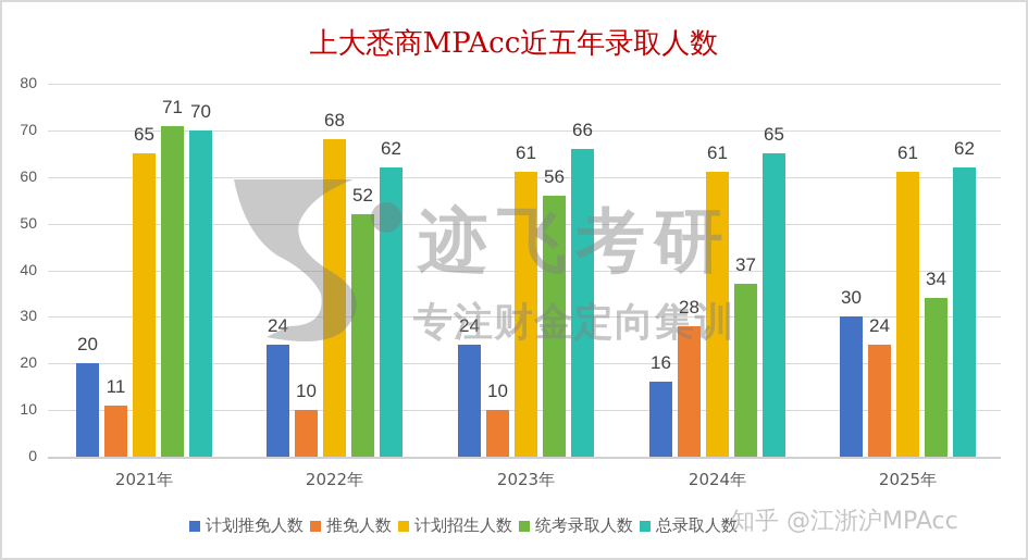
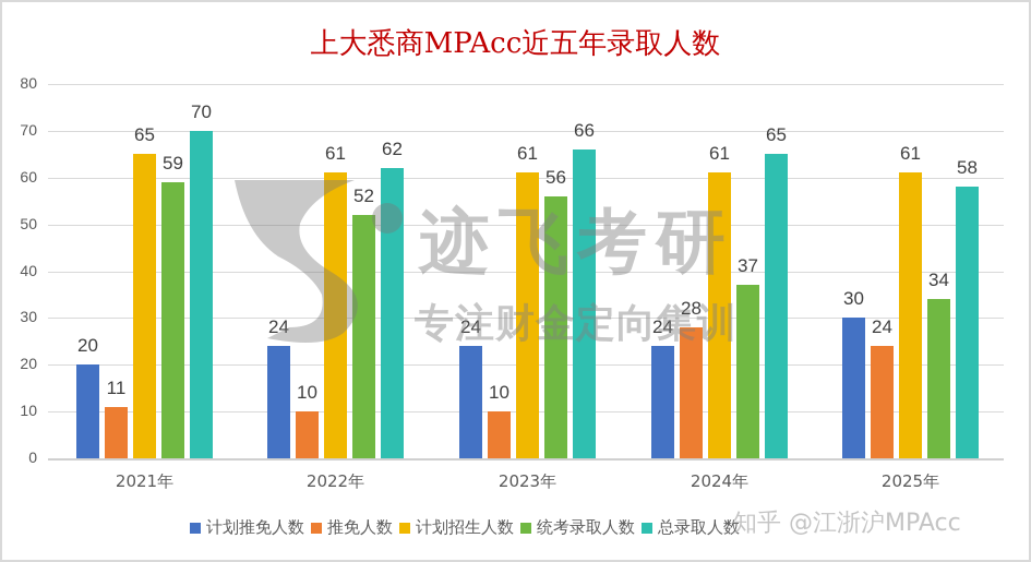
统考录取人数/2021年: 71 -> 59
计划招生人数/2022年: 68 -> 61
计划推免人数/2024年: 16 -> 24
总录取人数/2025年: 62 -> 58
